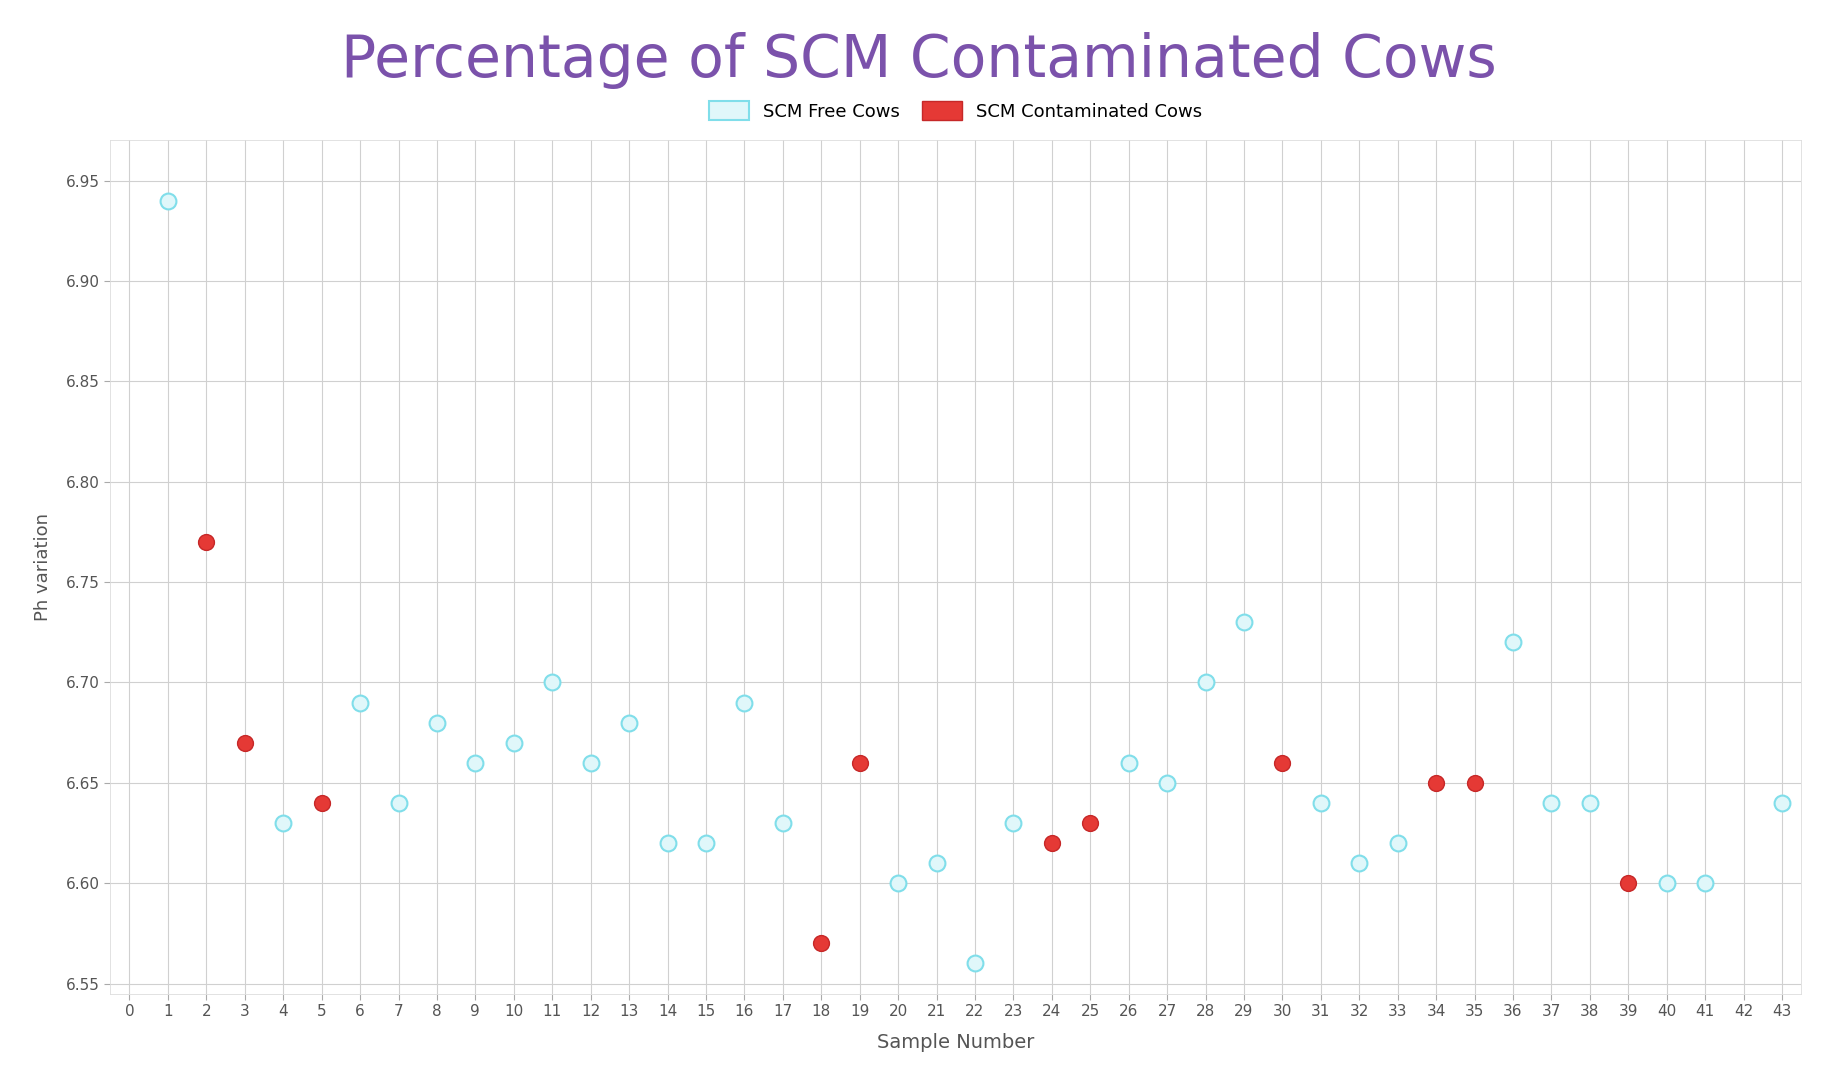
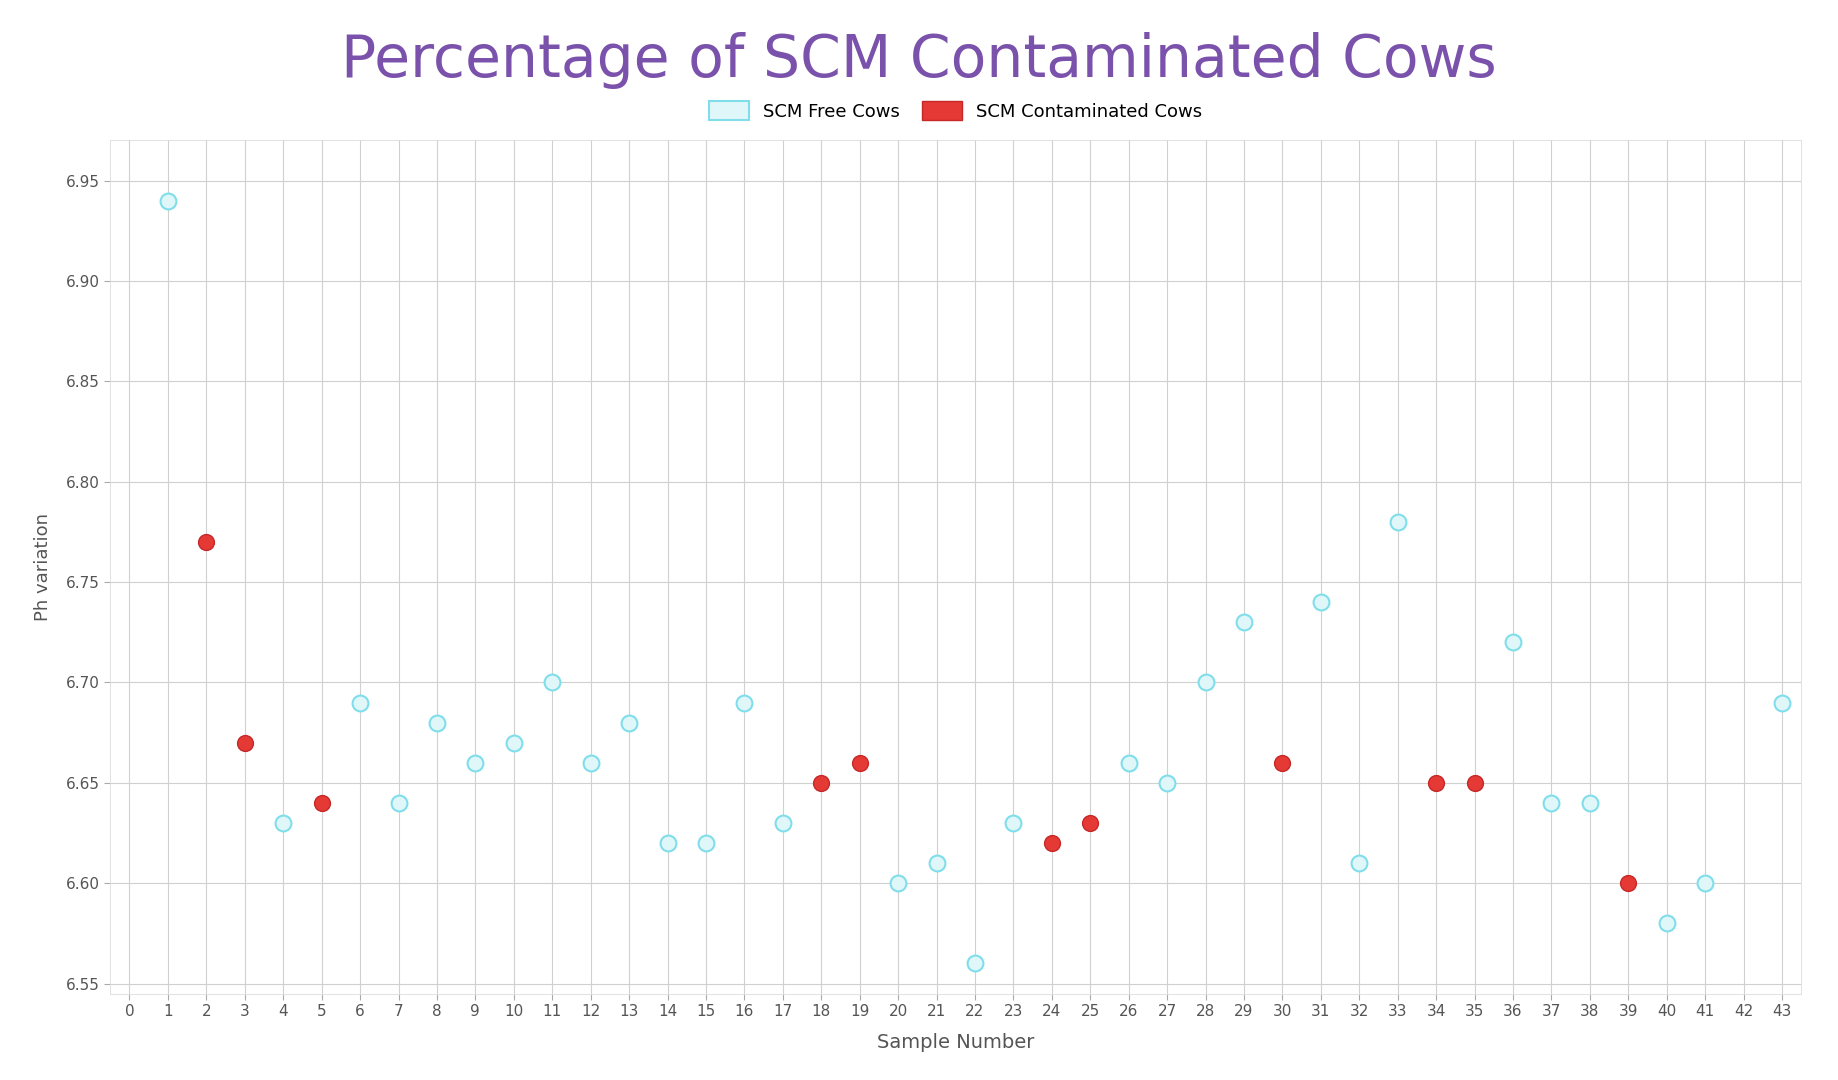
SCM Contaminated Cows/18: 6.57 -> 6.65
SCM Free Cows/31: 6.64 -> 6.74
SCM Free Cows/33: 6.62 -> 6.78
SCM Free Cows/40: 6.60 -> 6.58
SCM Free Cows/43: 6.64 -> 6.69
